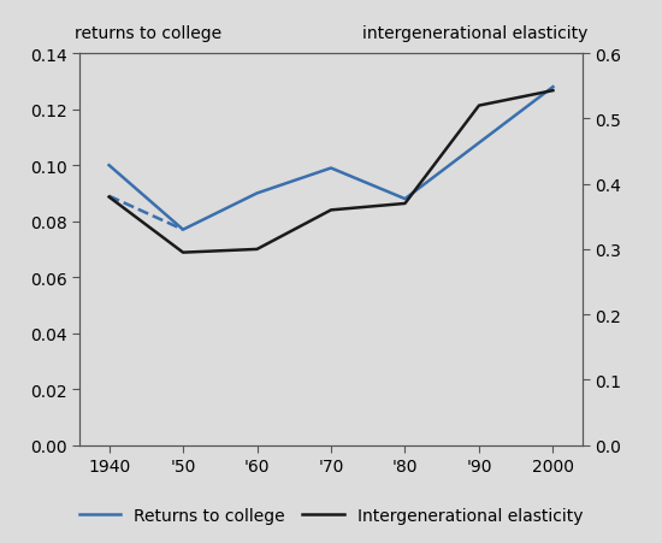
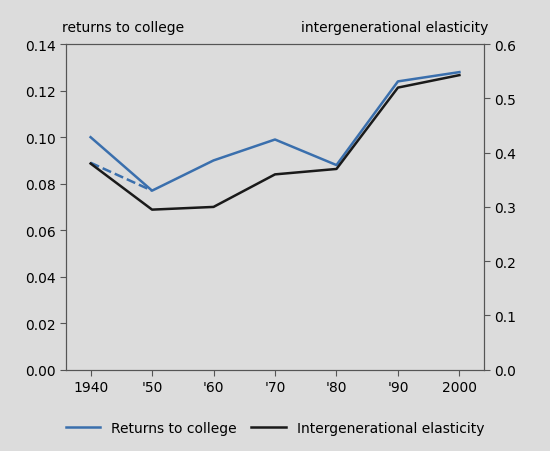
Returns to college/'90: 0.108 -> 0.124
